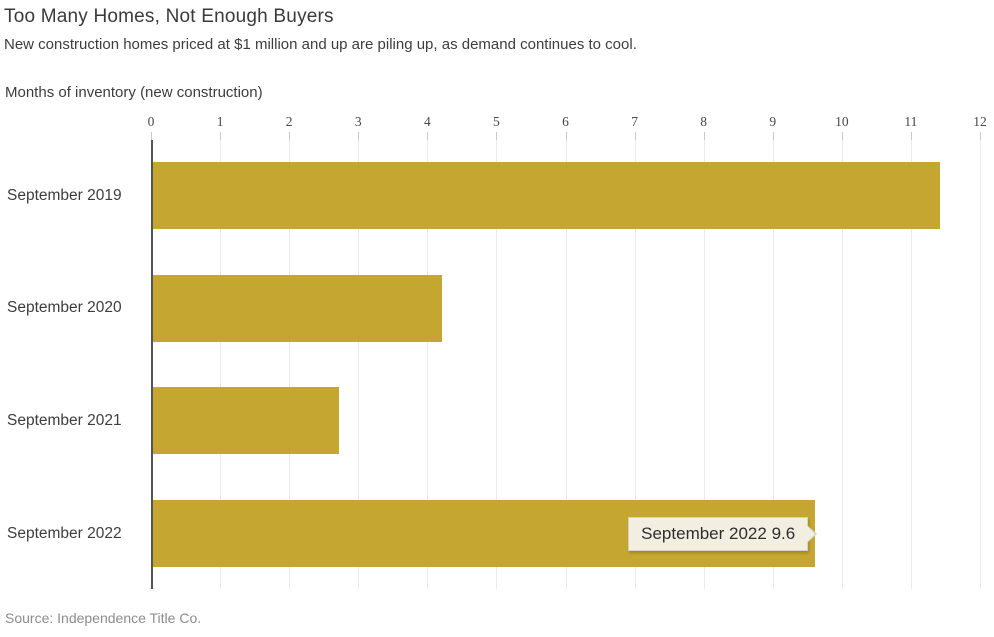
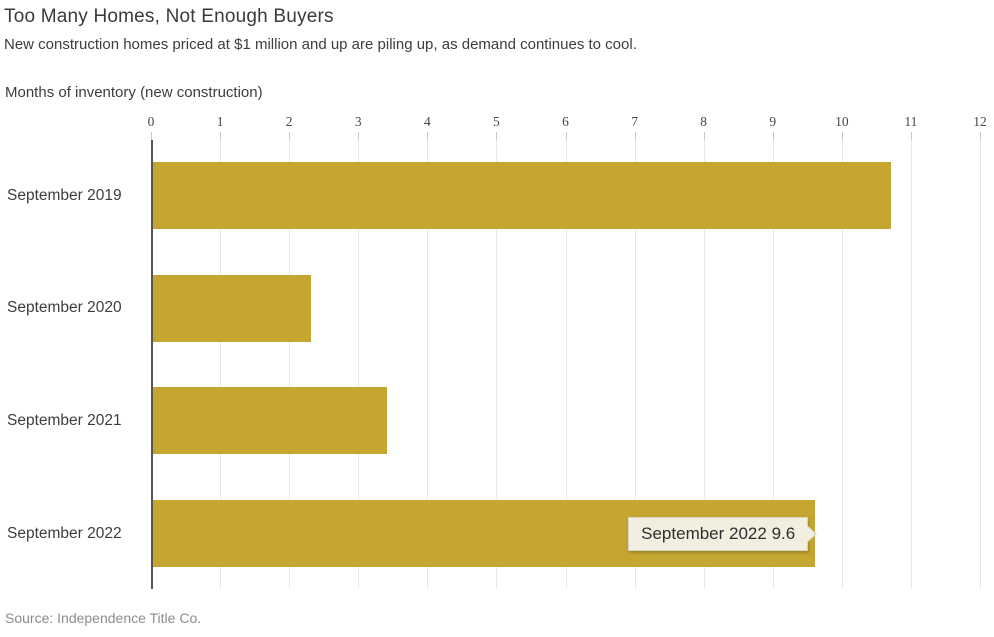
September 2019: 11.4 -> 10.7
September 2020: 4.2 -> 2.3
September 2021: 2.7 -> 3.4
